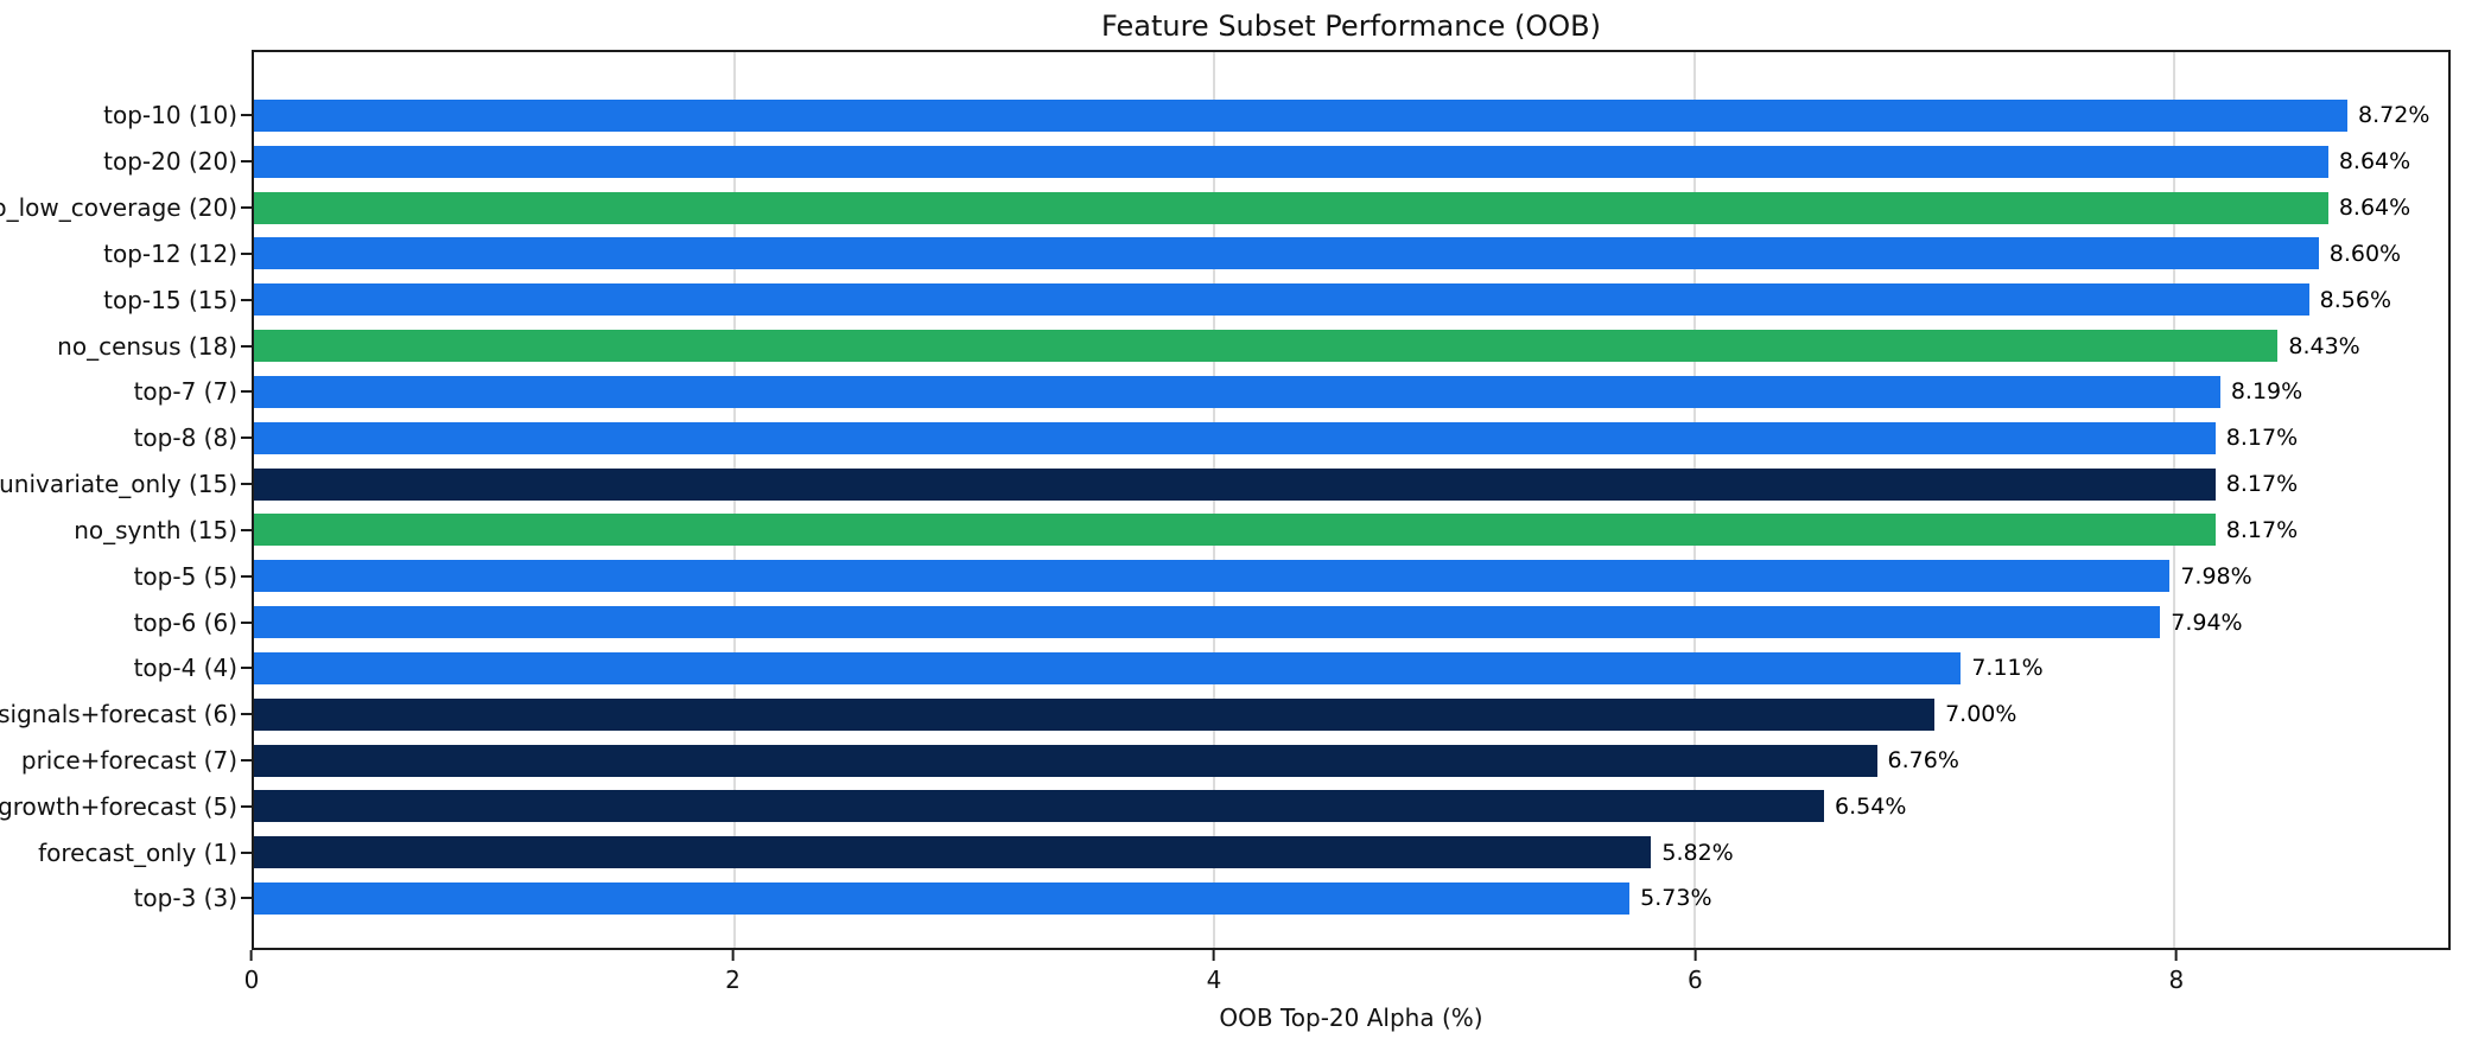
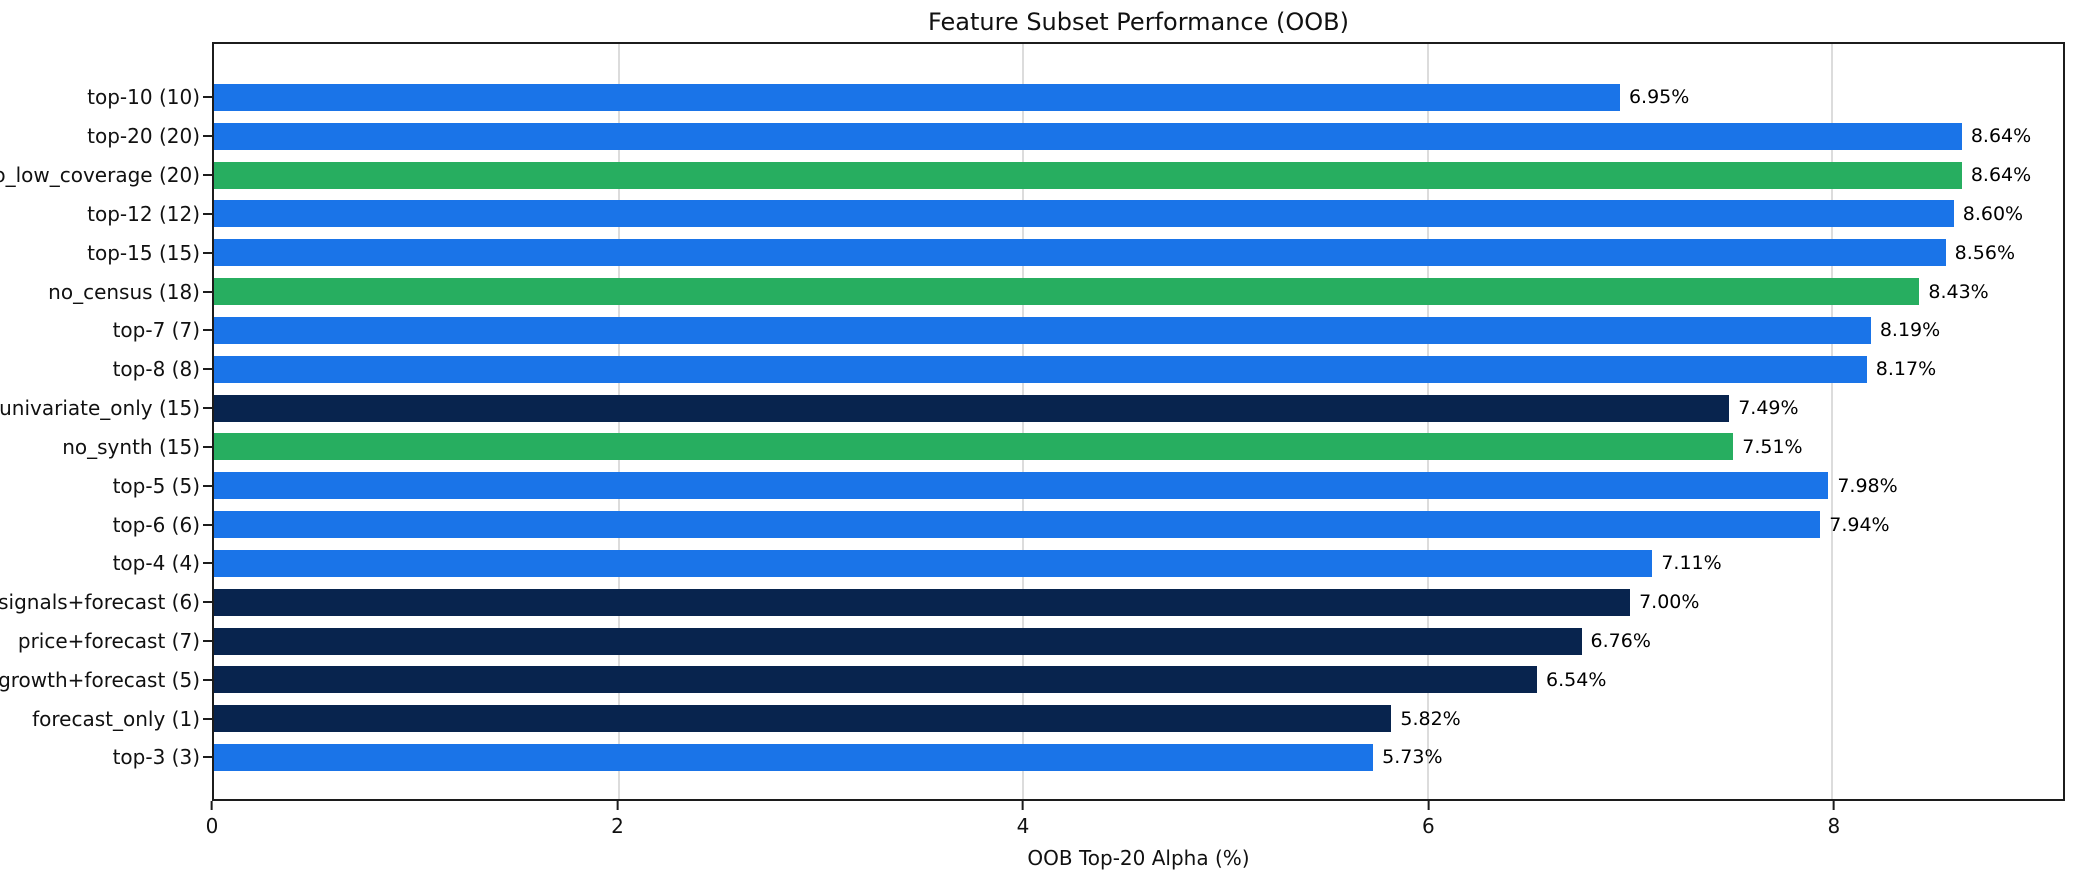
top-10 (10): 8.72% -> 6.95%
univariate_only (15): 8.17% -> 7.49%
no_synth (15): 8.17% -> 7.51%
